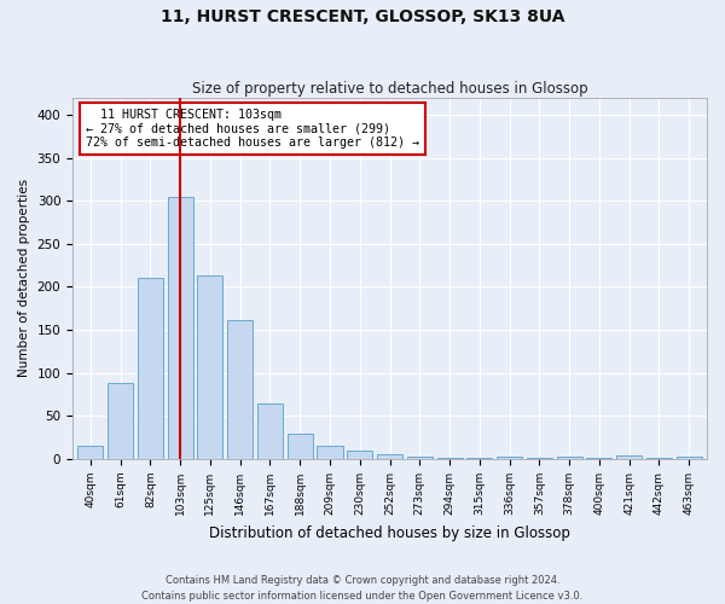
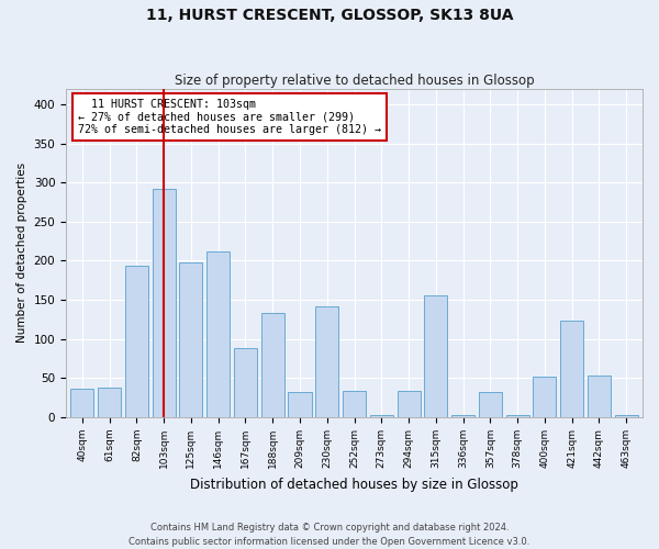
40sqm: 15 -> 36
61sqm: 88 -> 38
82sqm: 211 -> 194
103sqm: 305 -> 292
125sqm: 214 -> 198
146sqm: 161 -> 212
167sqm: 64 -> 88
188sqm: 30 -> 134
209sqm: 16 -> 32
230sqm: 10 -> 142
252sqm: 6 -> 34
294sqm: 2 -> 34
315sqm: 1 -> 156
357sqm: 1 -> 32
400sqm: 1 -> 52
421sqm: 5 -> 124
442sqm: 1 -> 54
